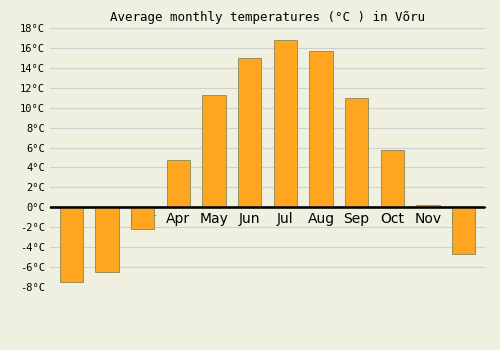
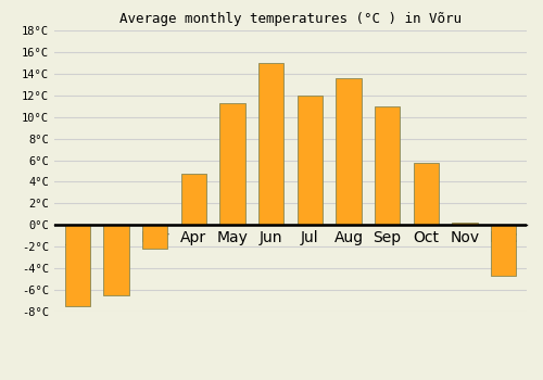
Jul: 16.8°C -> 12.0°C
Aug: 15.7°C -> 13.6°C
